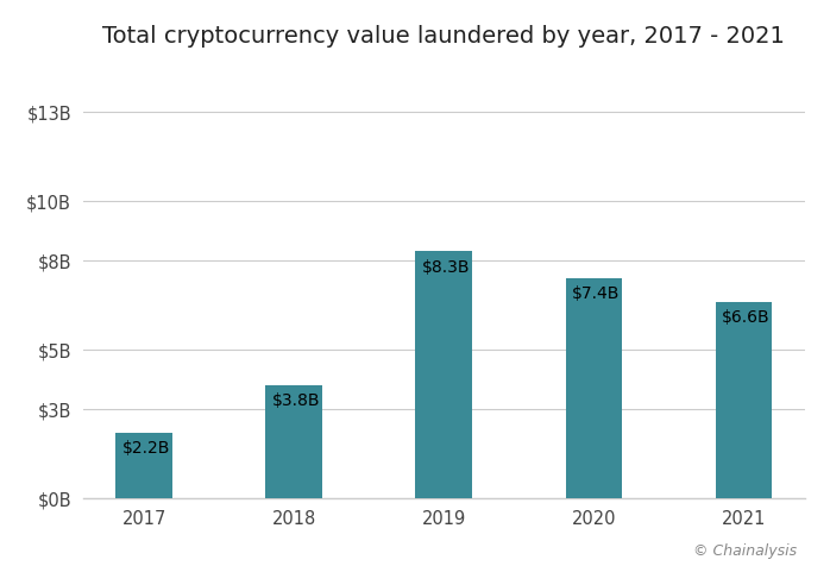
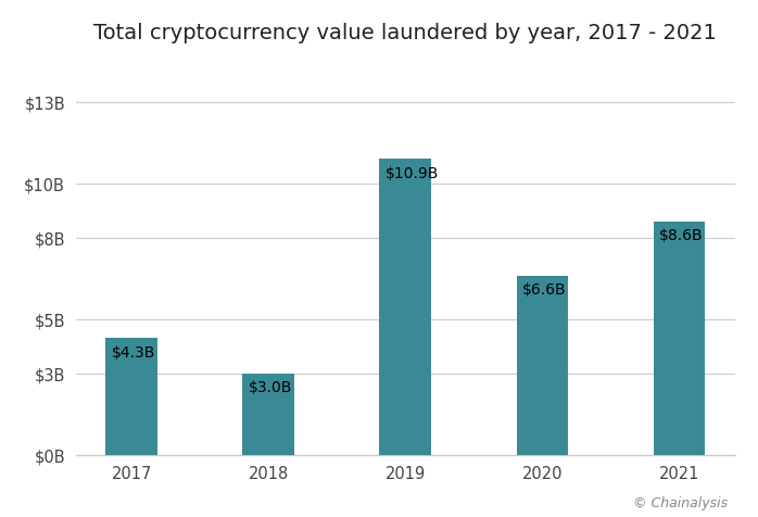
2017: $2.2B -> $4.3B
2018: $3.8B -> $3.0B
2019: $8.3B -> $10.9B
2020: $7.4B -> $6.6B
2021: $6.6B -> $8.6B
